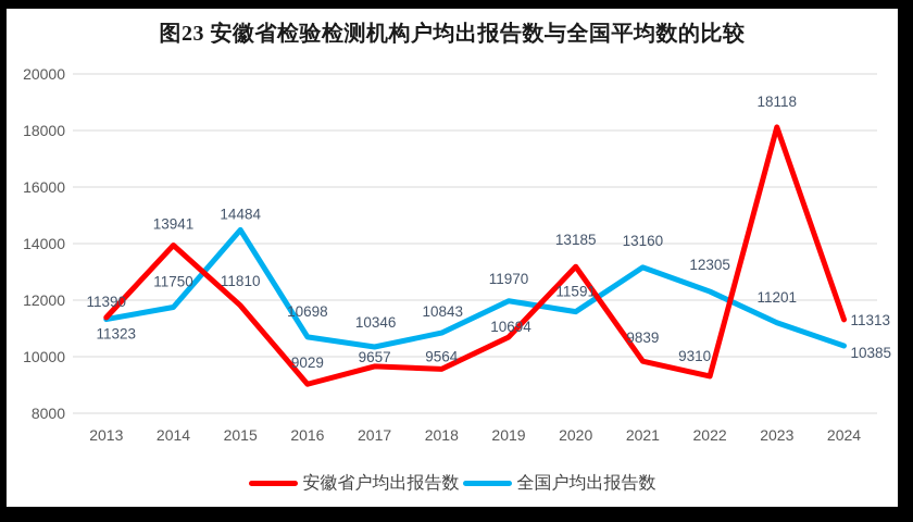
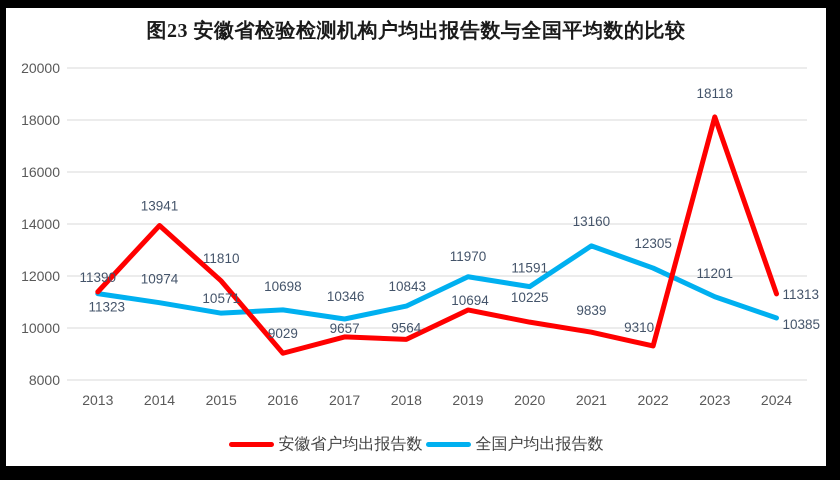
全国户均出报告数/2014: 11750 -> 10974
全国户均出报告数/2015: 14484 -> 10571
安徽省户均出报告数/2020: 13185 -> 10225
